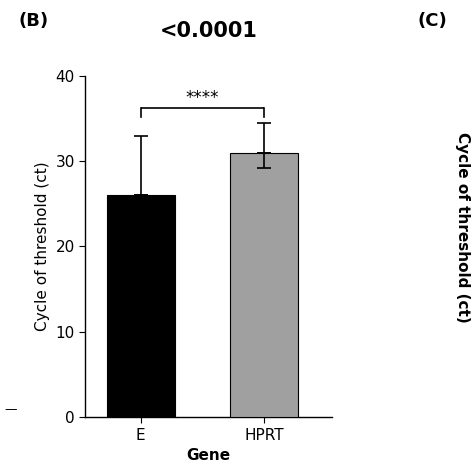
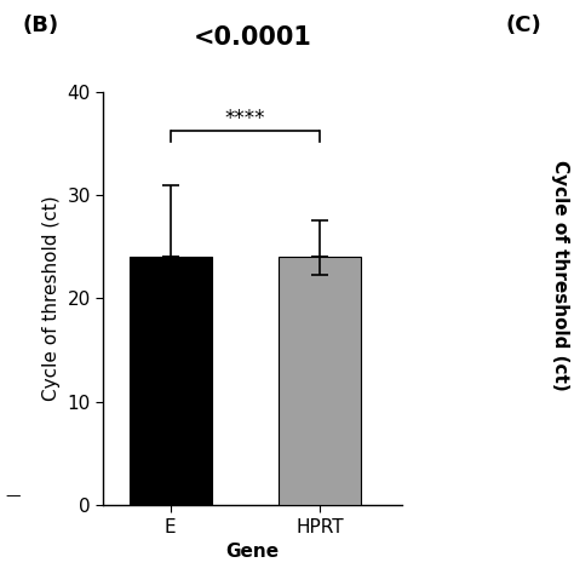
E: 26 -> 24
HPRT: 31 -> 24
